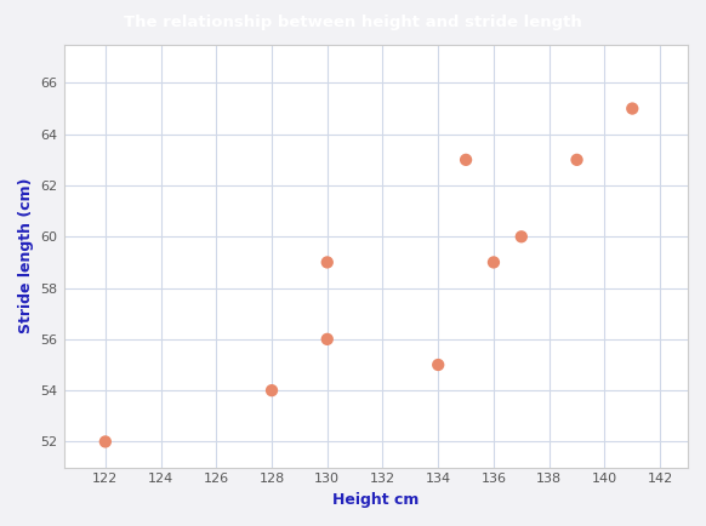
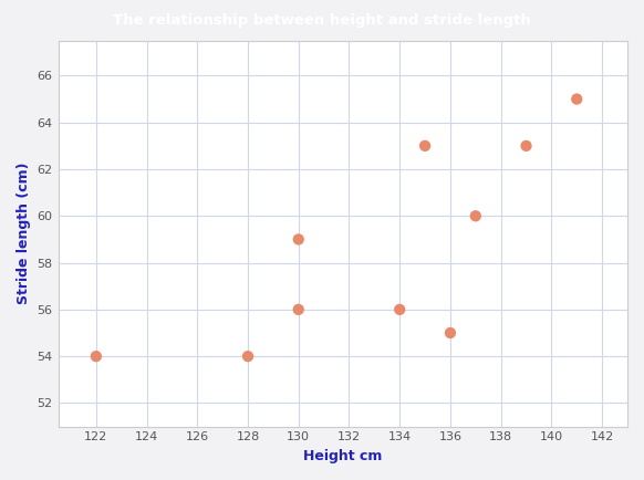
122: 52 -> 54
134: 55 -> 56
136: 59 -> 55
